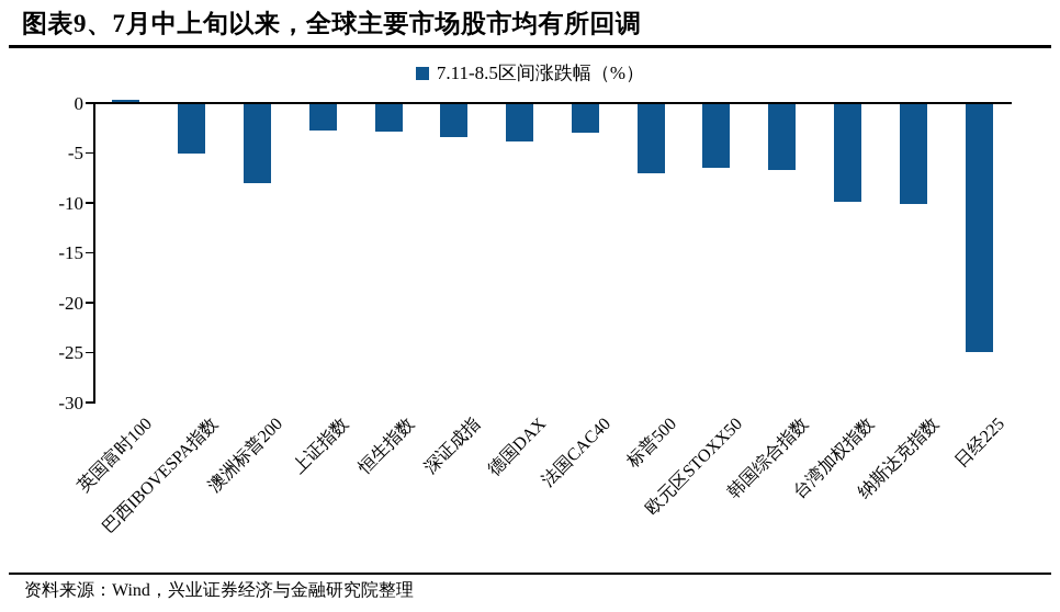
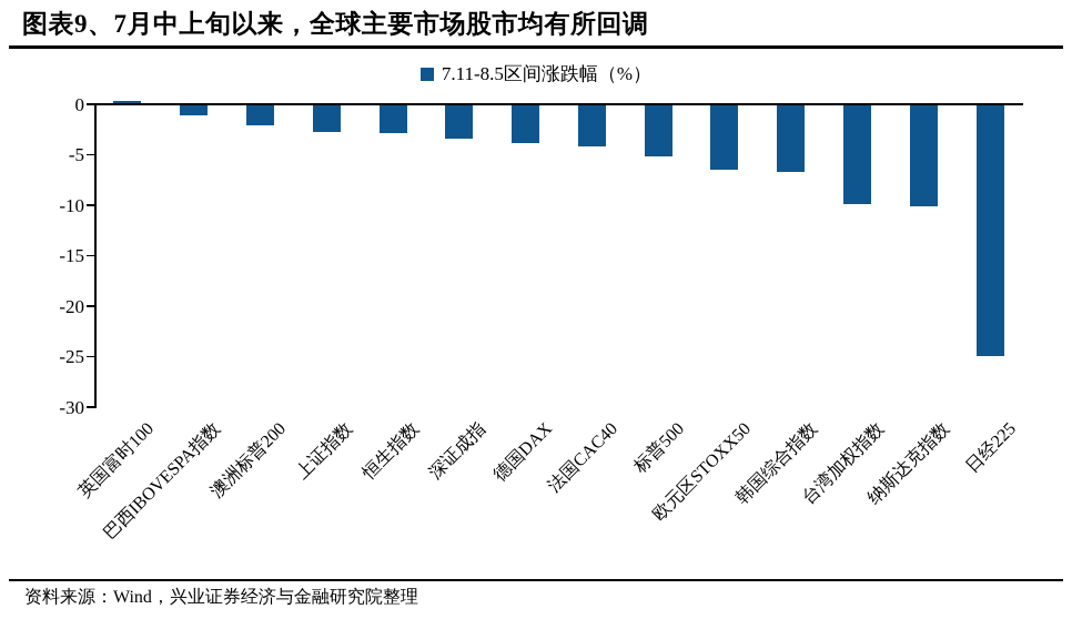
巴西IBOVESPA指数: -5 -> -1
澳洲标普200: -8 -> -2
法国CAC40: -3 -> -4
标普500: -7 -> -5
